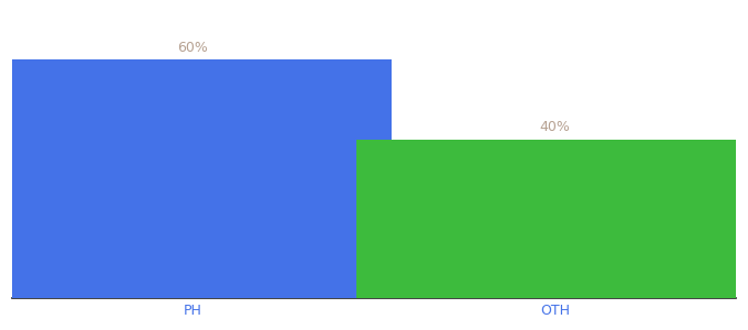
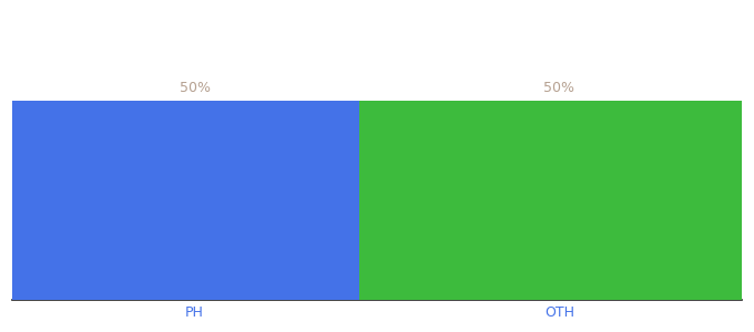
PH: 60% -> 50%
OTH: 40% -> 50%
